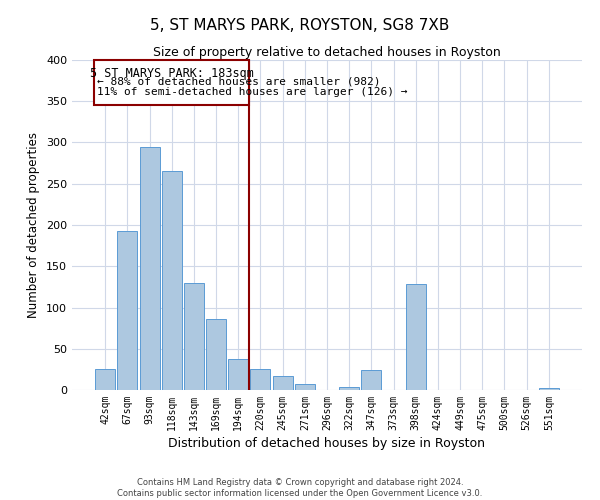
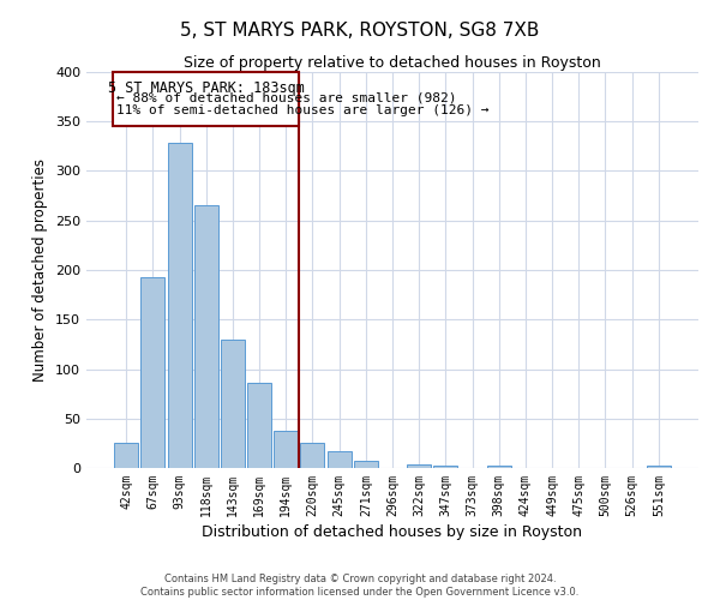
93sqm: 294 -> 328
347sqm: 24 -> 3
398sqm: 128 -> 2
